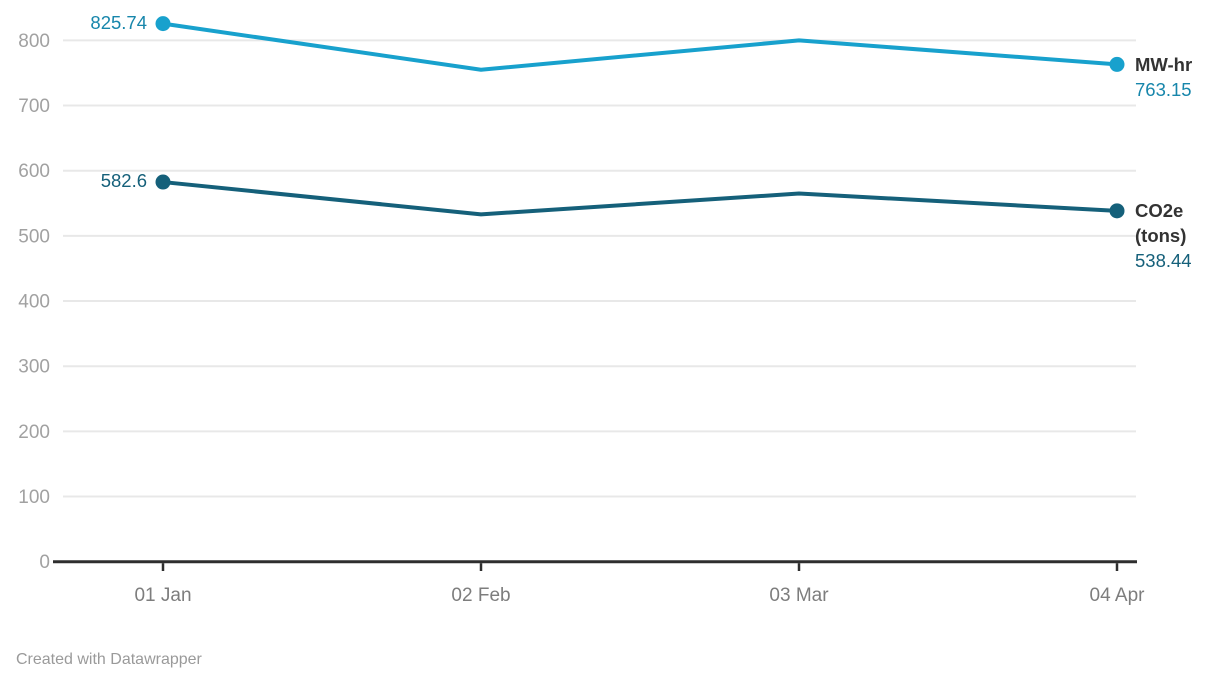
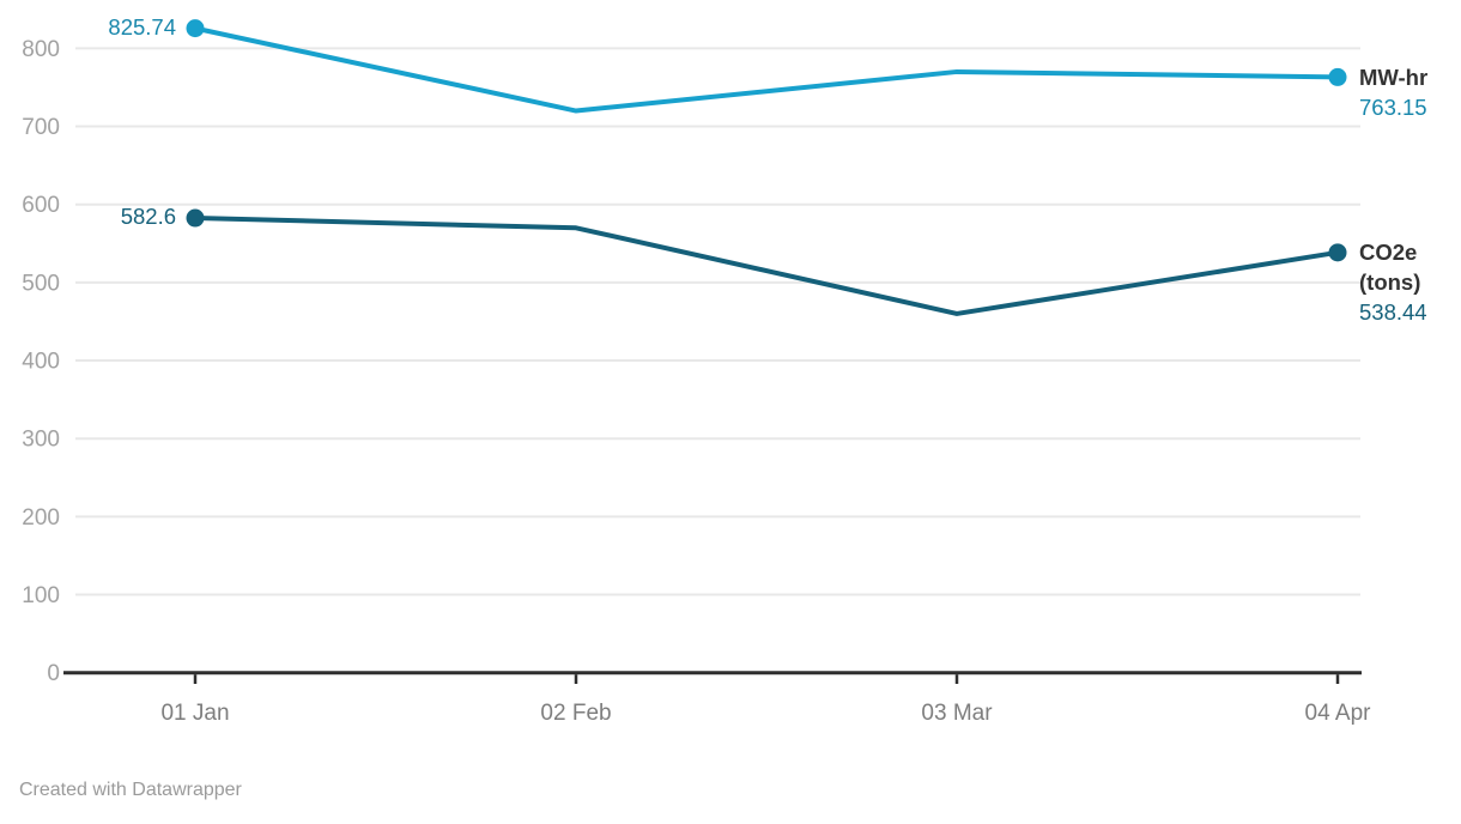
MW-hr/02 Feb: 760 -> 720
CO2e (tons)/02 Feb: 530 -> 570
MW-hr/03 Mar: 800 -> 770
CO2e (tons)/03 Mar: 560 -> 460
